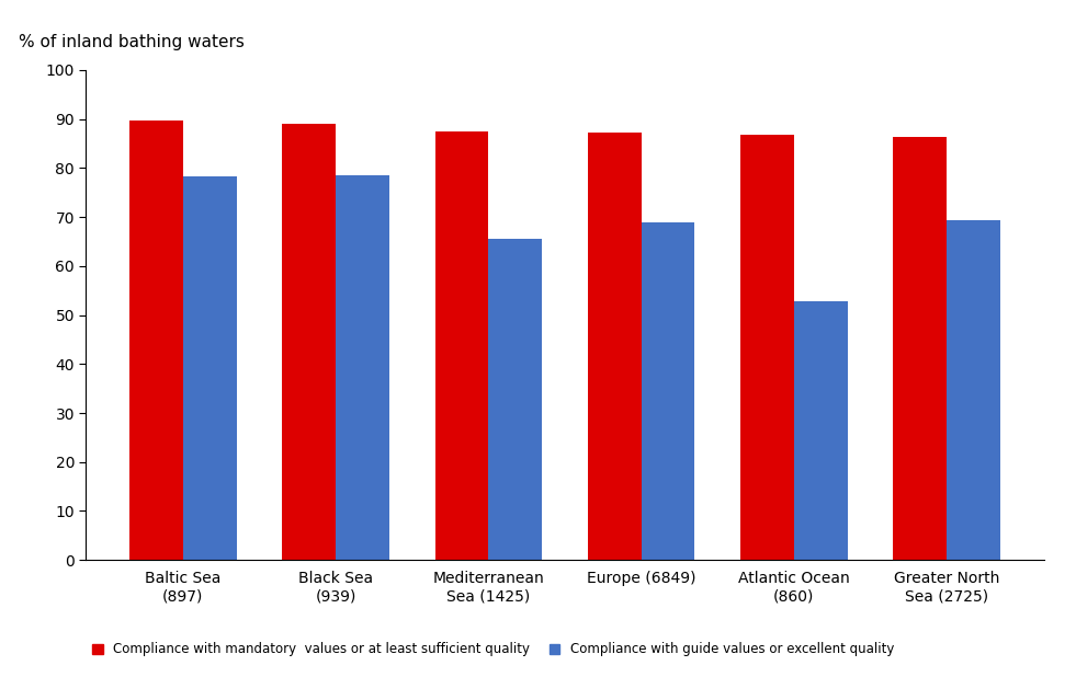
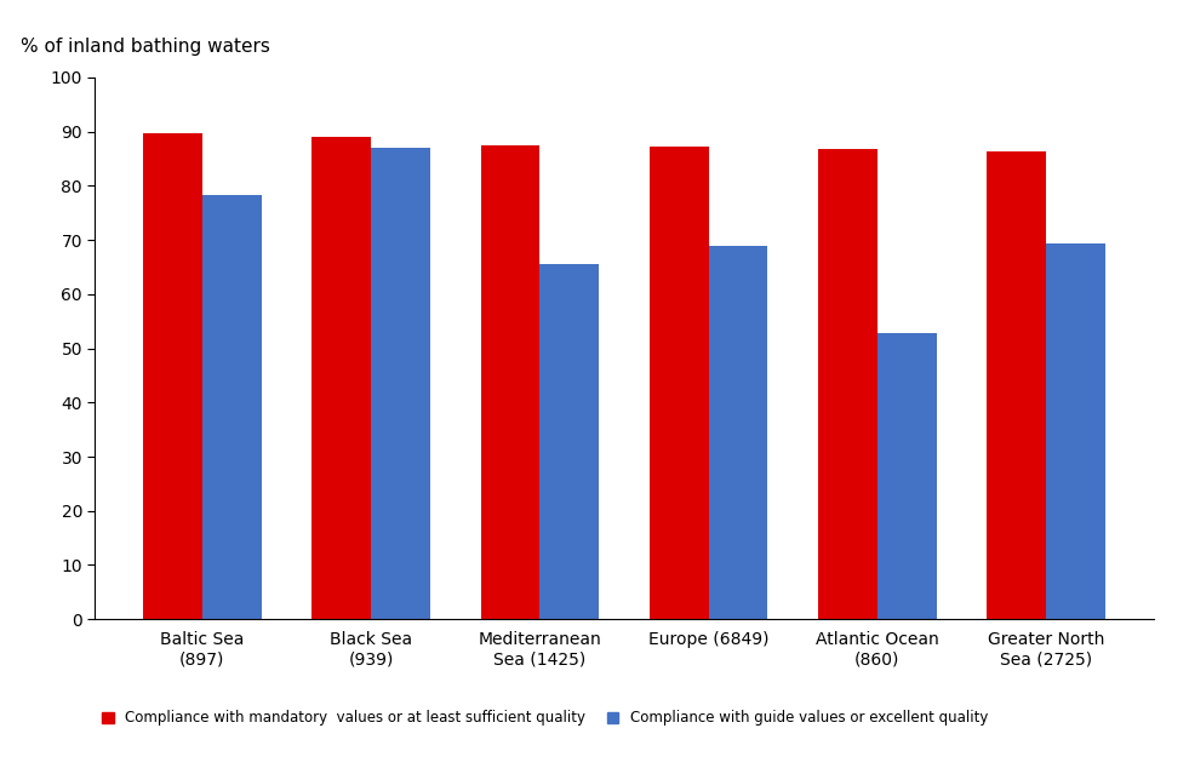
Compliance with guide values or excellent quality/Black Sea (939): 78.5 -> 87.0
